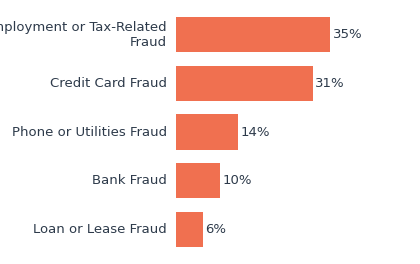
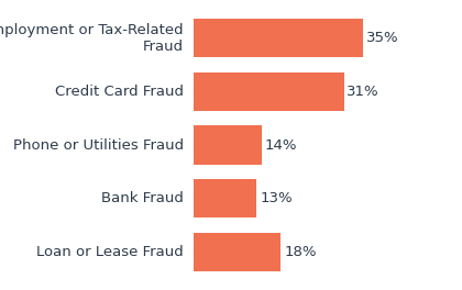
Bank Fraud: 10% -> 13%
Loan or Lease Fraud: 6% -> 18%
